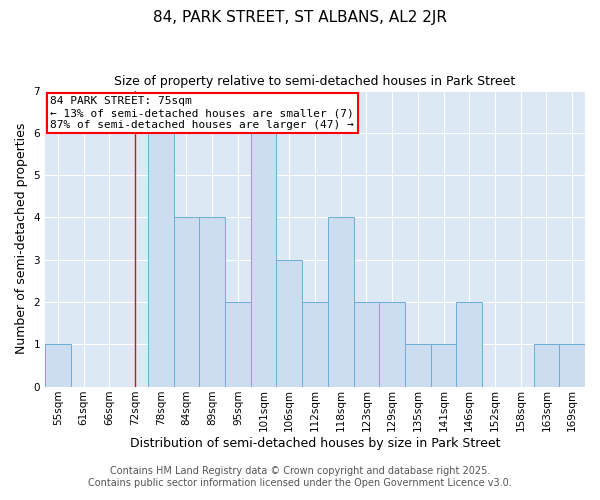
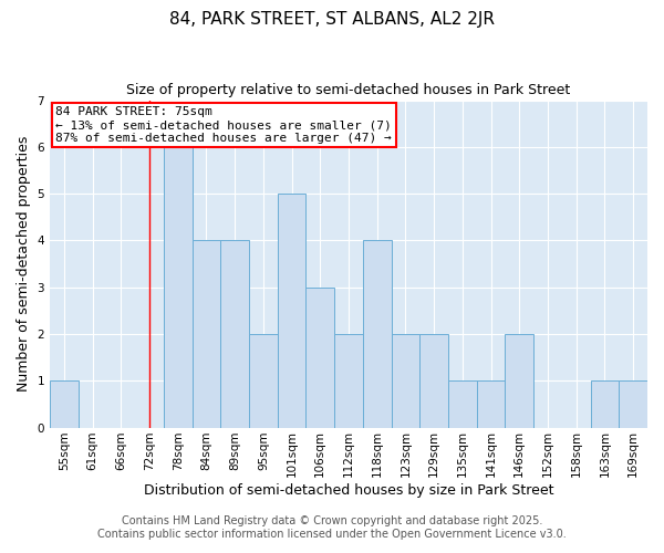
101sqm: 6 -> 5
